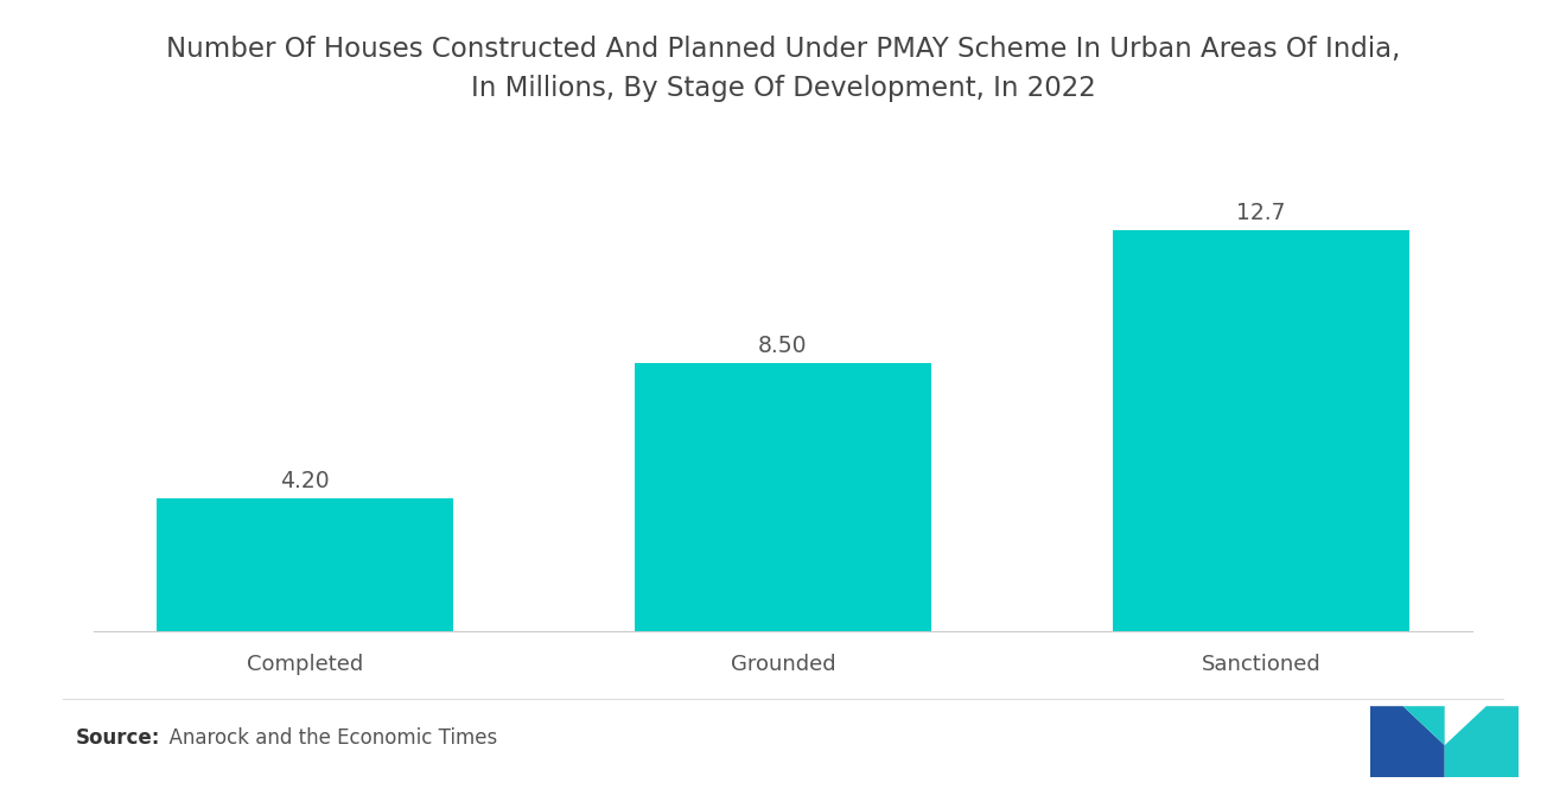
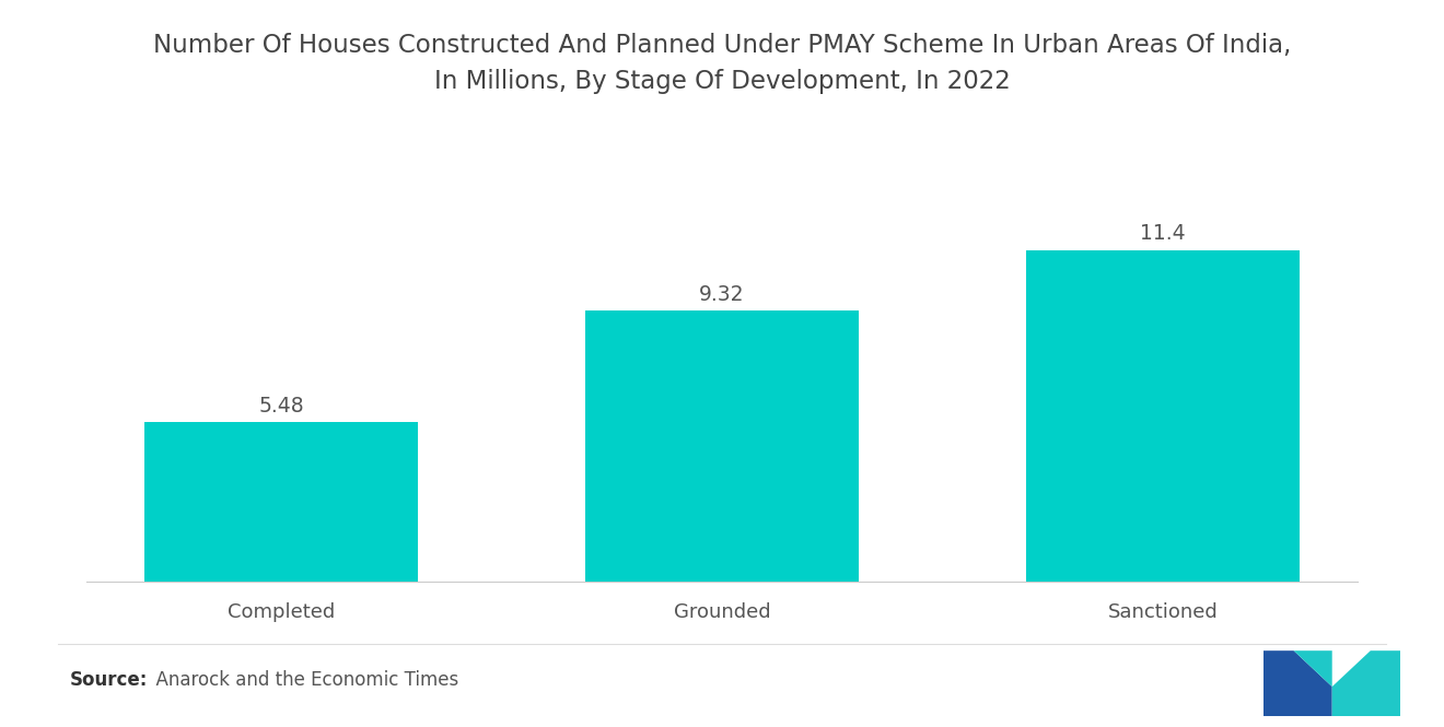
Completed: 4.20 -> 5.48
Grounded: 8.50 -> 9.32
Sanctioned: 12.7 -> 11.4
